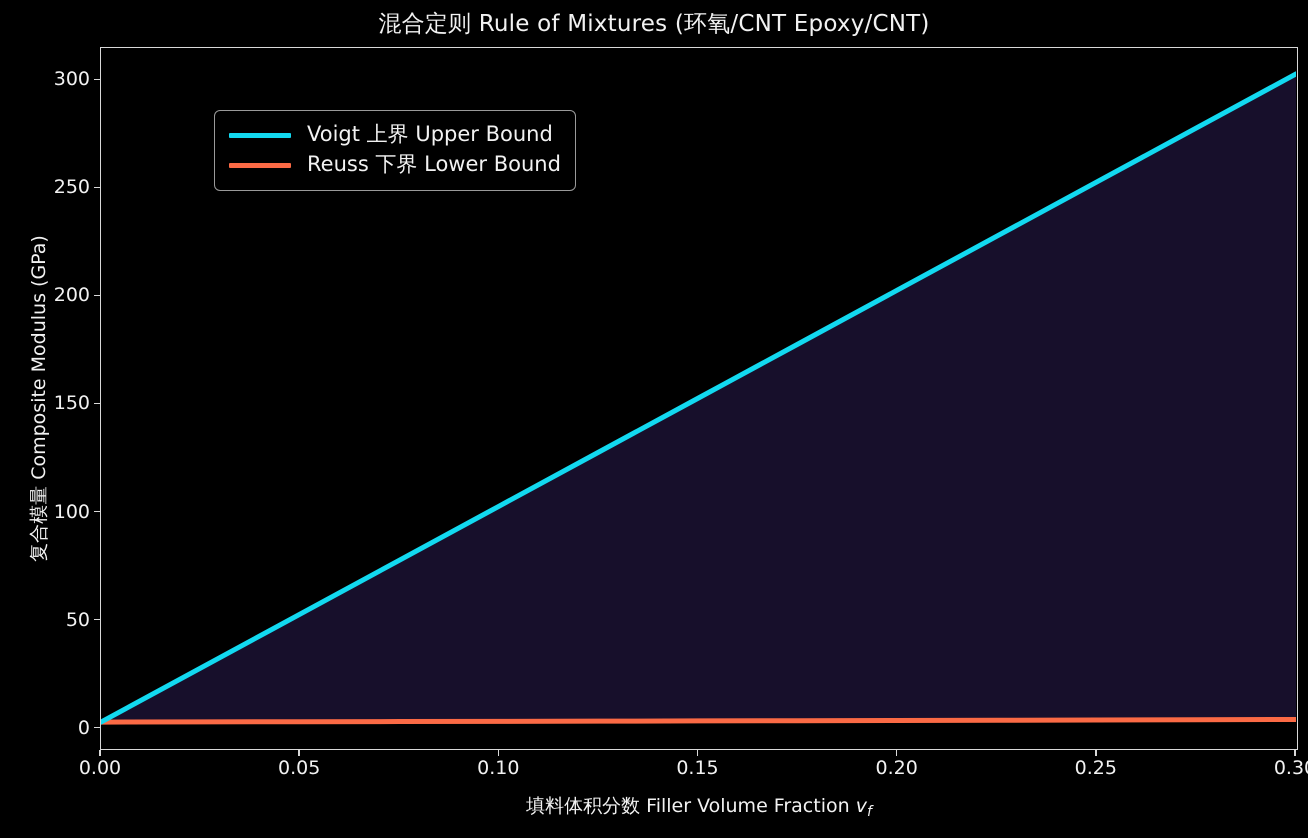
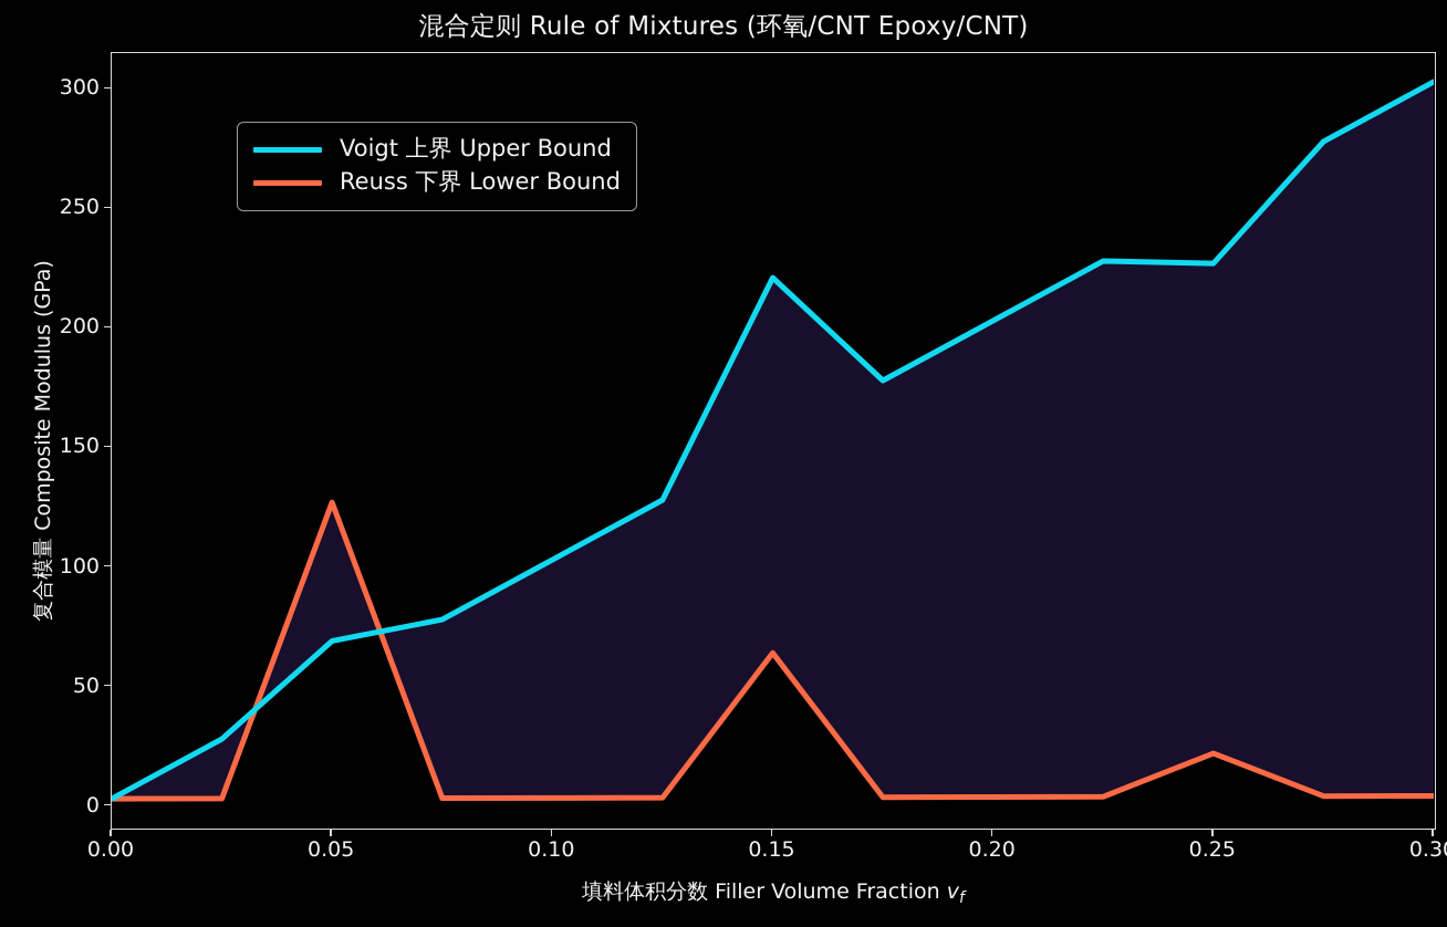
Voigt 上界 Upper Bound/0.05: 53 -> 69
Reuss 下界 Lower Bound/0.05: 3 -> 127
Voigt 上界 Upper Bound/0.15: 153 -> 221
Reuss 下界 Lower Bound/0.15: 4 -> 64
Voigt 上界 Upper Bound/0.25: 253 -> 227
Reuss 下界 Lower Bound/0.25: 4 -> 22
